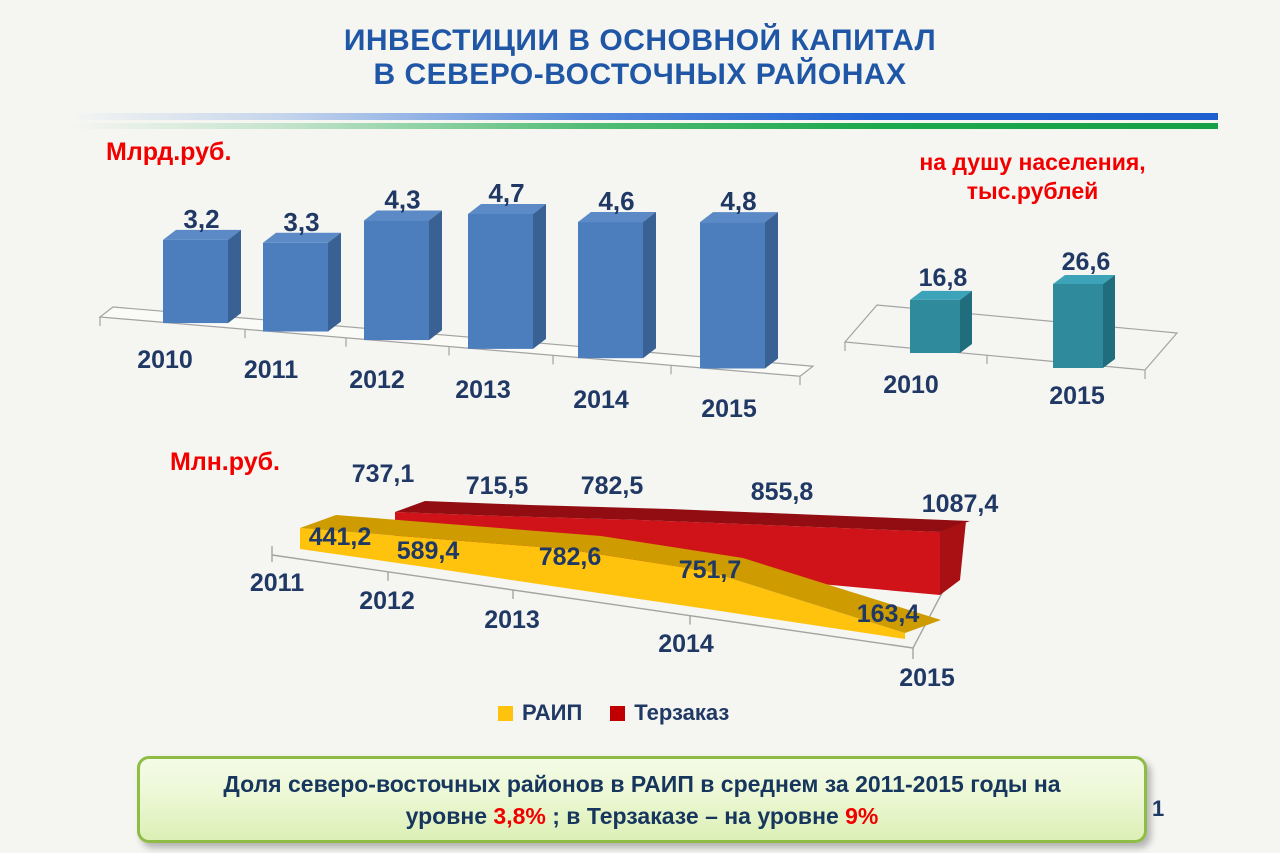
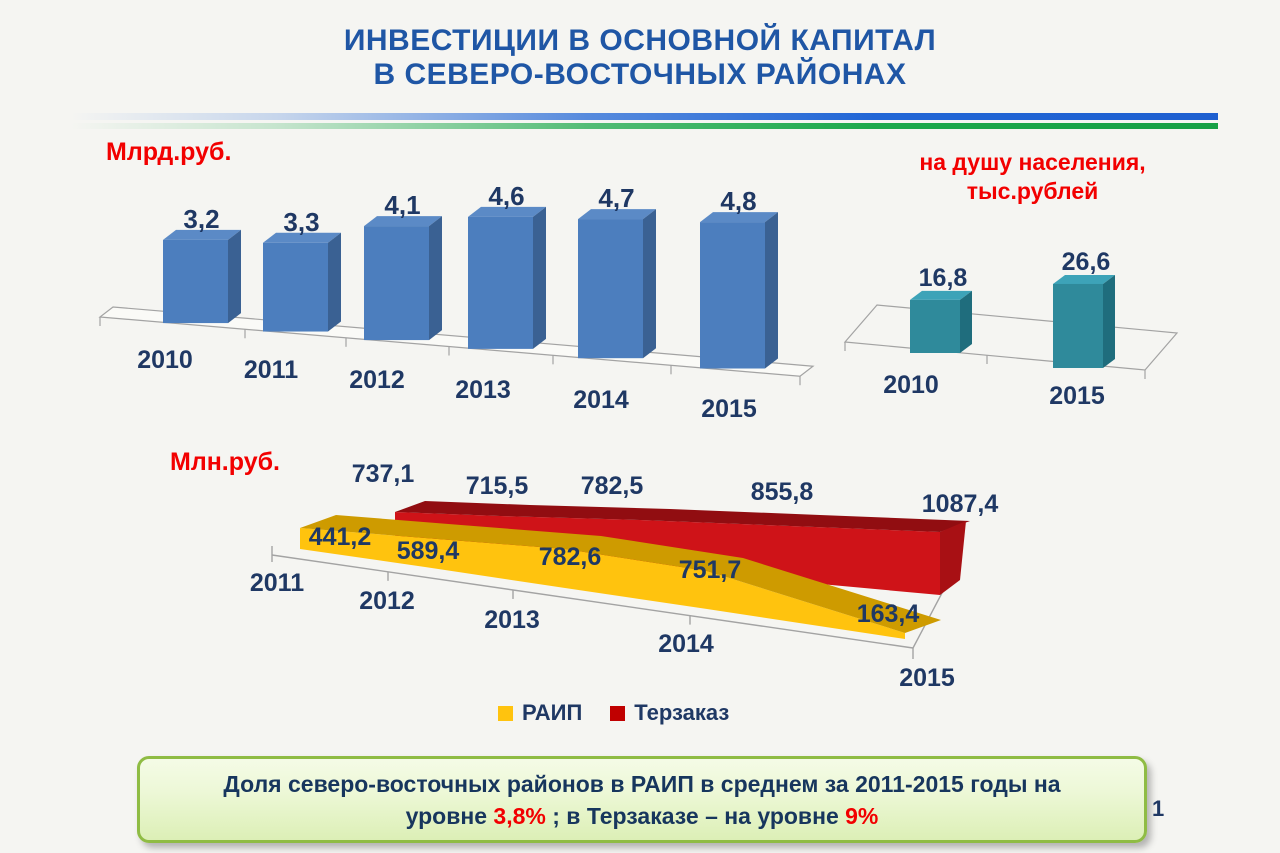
Млрд.руб./2012: 4,3 -> 4,1
Млрд.руб./2013: 4,7 -> 4,6
Млрд.руб./2014: 4,6 -> 4,7
